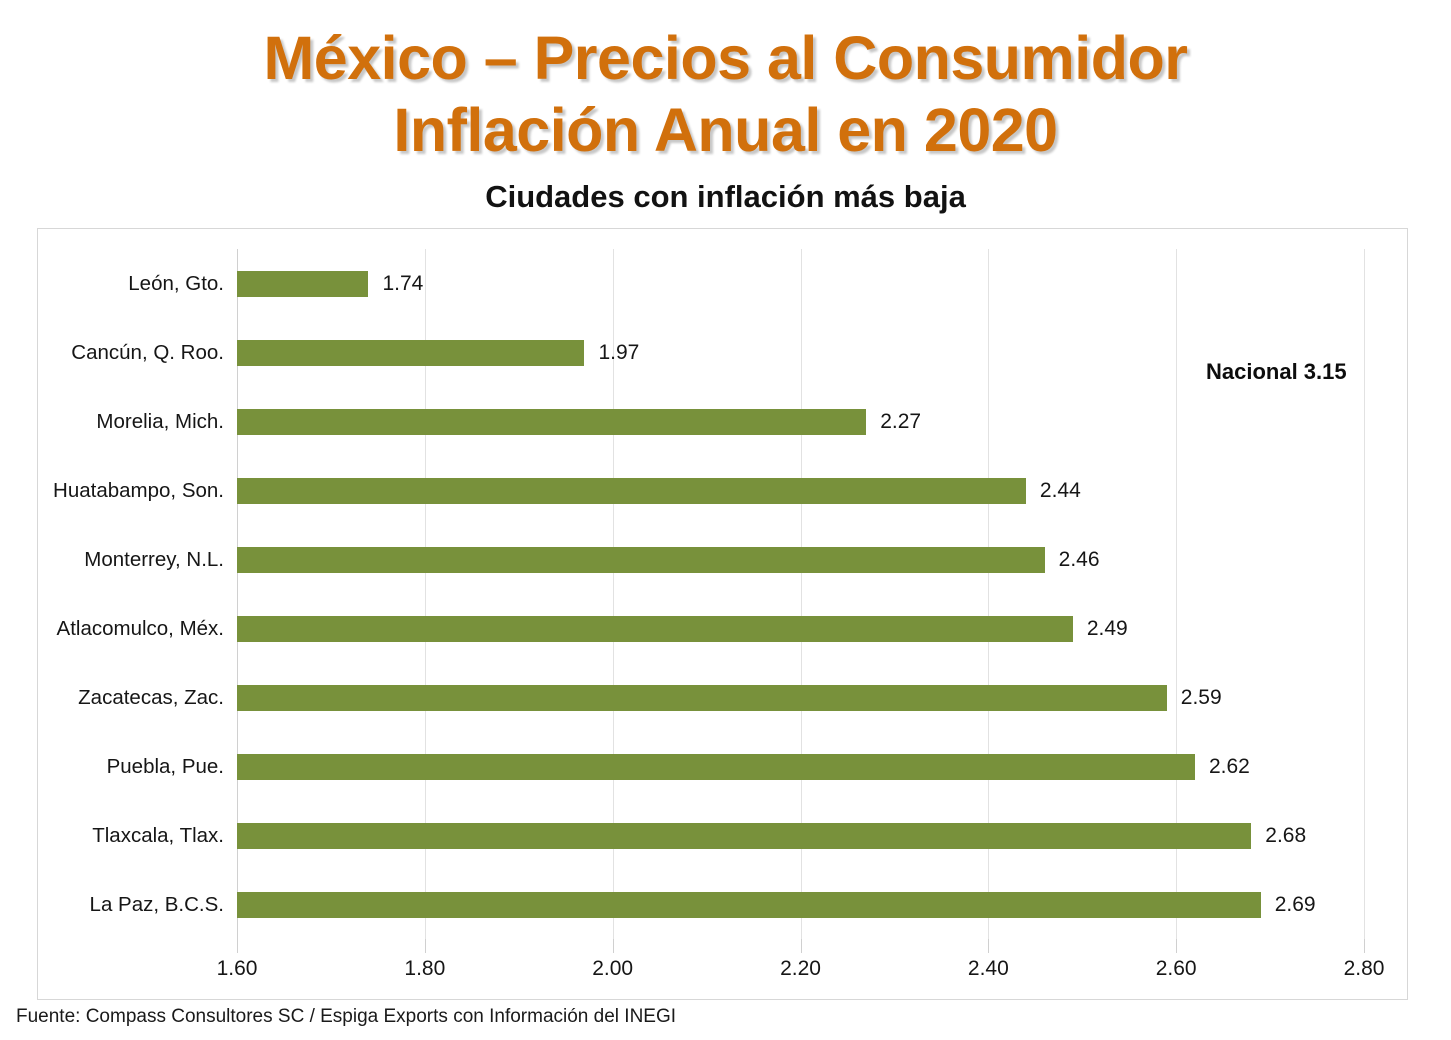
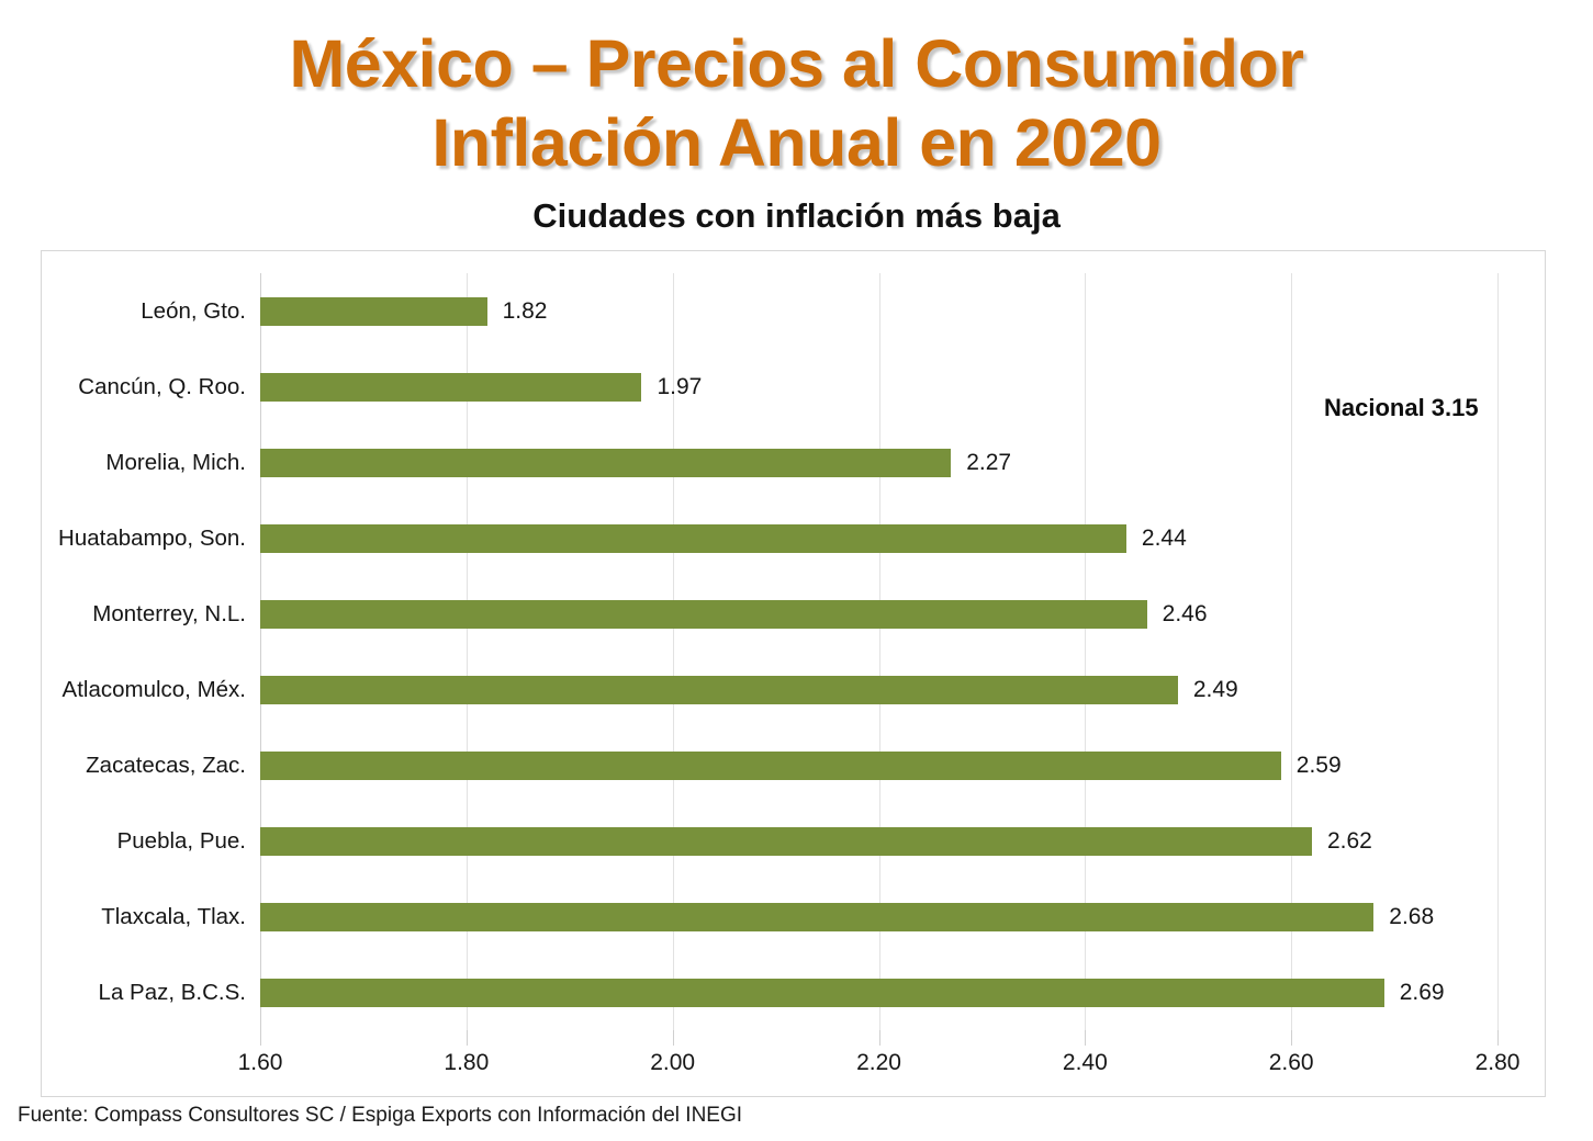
León, Gto.: 1.74 -> 1.82
